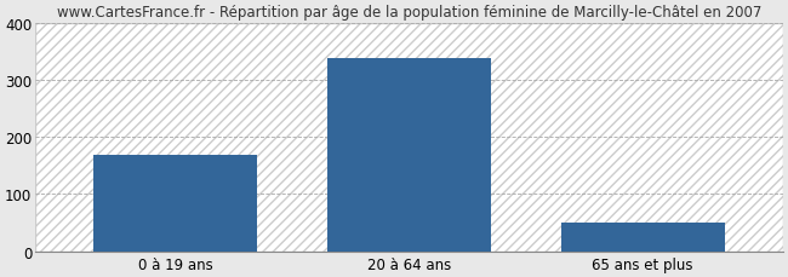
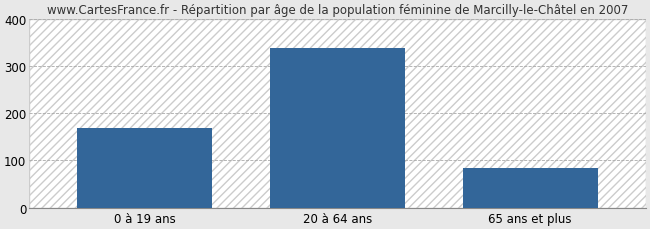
65 ans et plus: 50 -> 83
